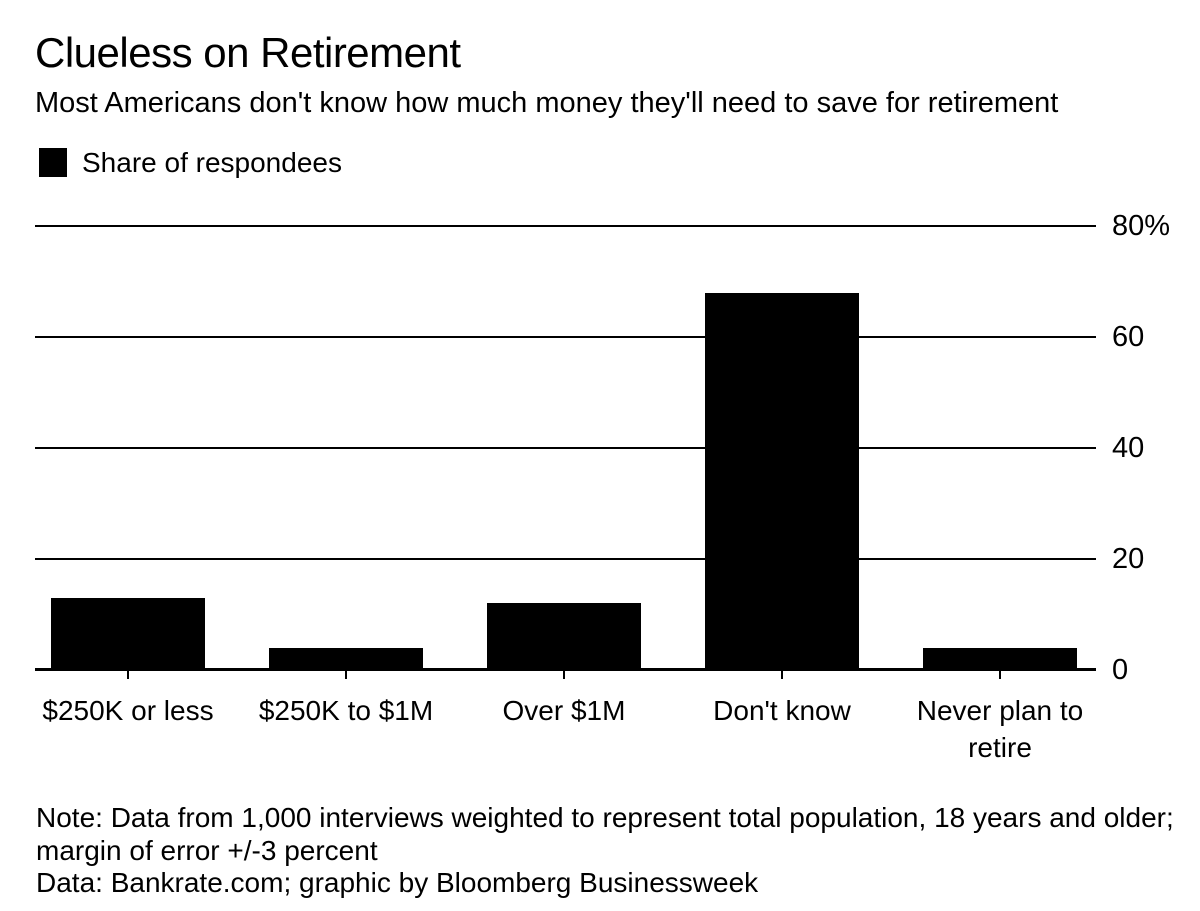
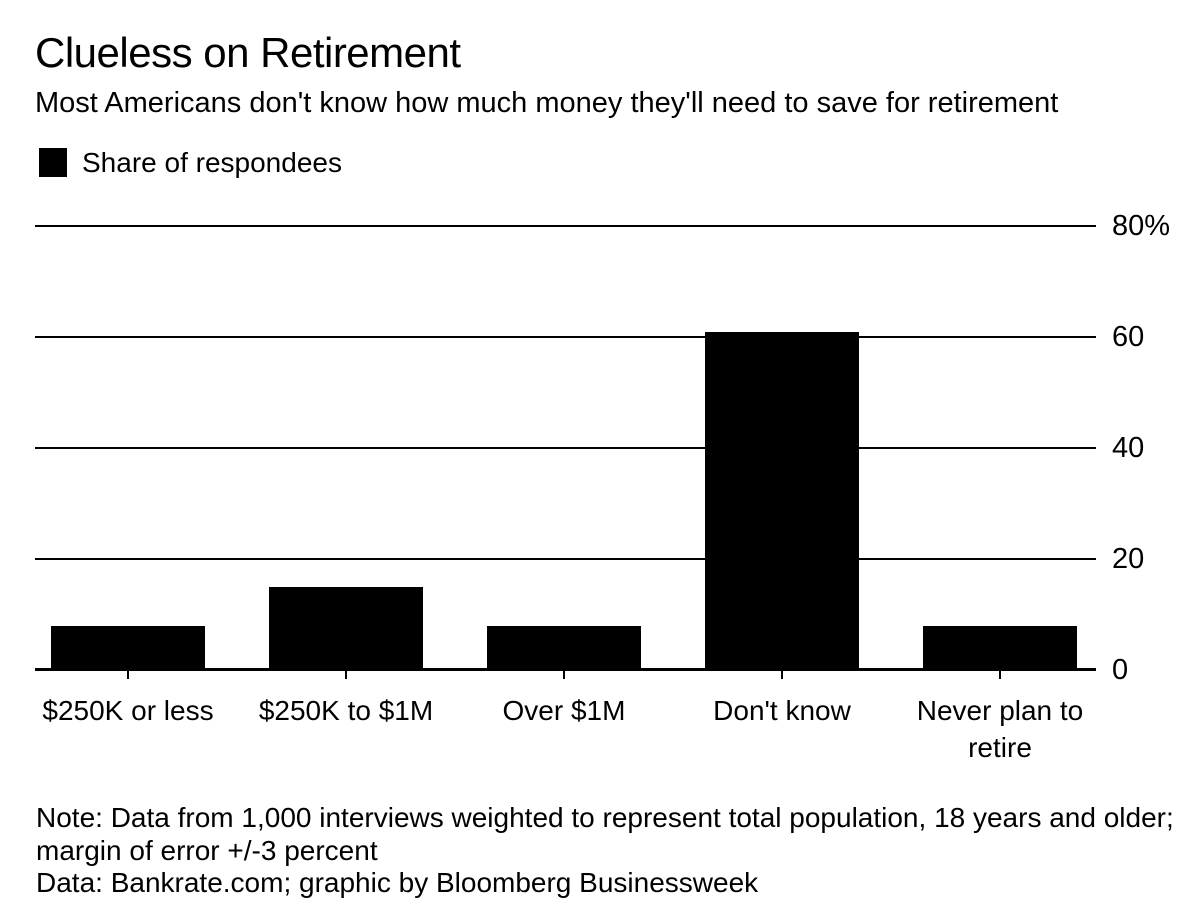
$250K or less: 13% -> 8%
$250K to $1M: 4% -> 15%
Over $1M: 12% -> 8%
Don't know: 68% -> 61%
Never plan to retire: 4% -> 8%
